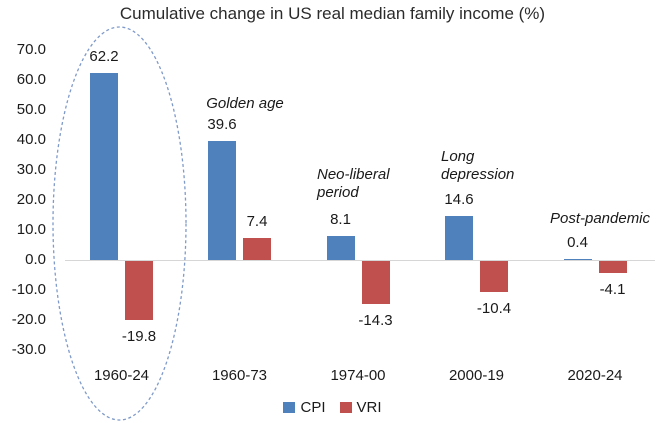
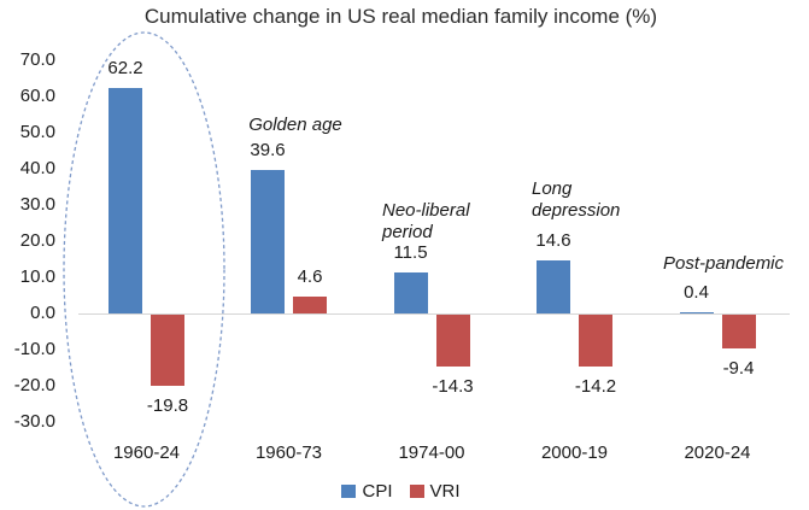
VRI/1960-73: 7.4 -> 4.6
CPI/1974-00: 8.1 -> 11.5
VRI/2000-19: -10.4 -> -14.2
VRI/2020-24: -4.1 -> -9.4
